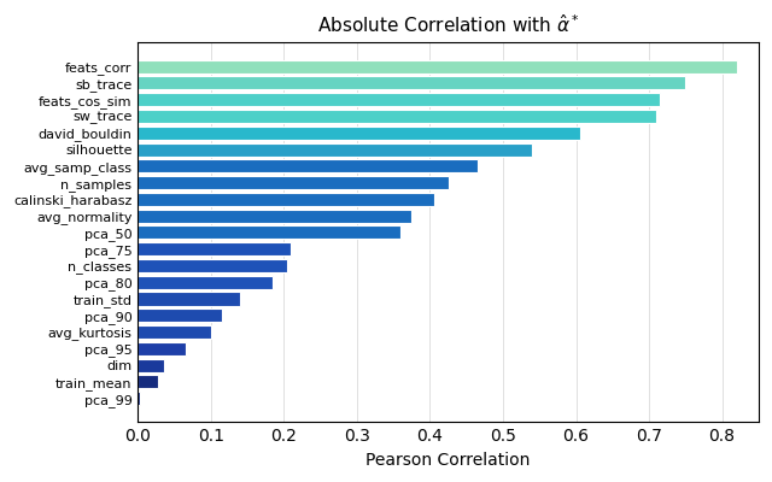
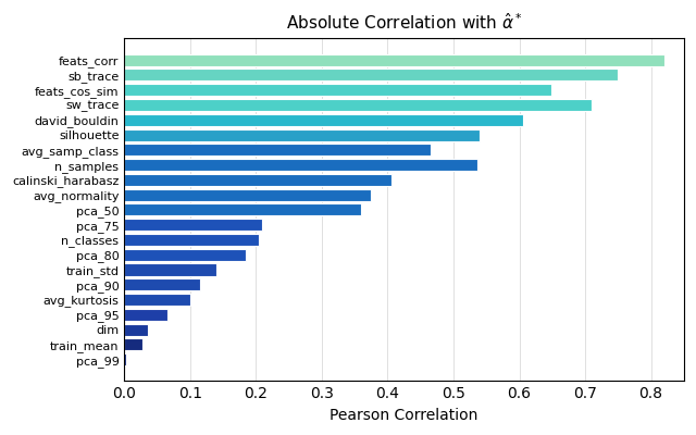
feats_cos_sim: 0.715 -> 0.648
n_samples: 0.425 -> 0.536
